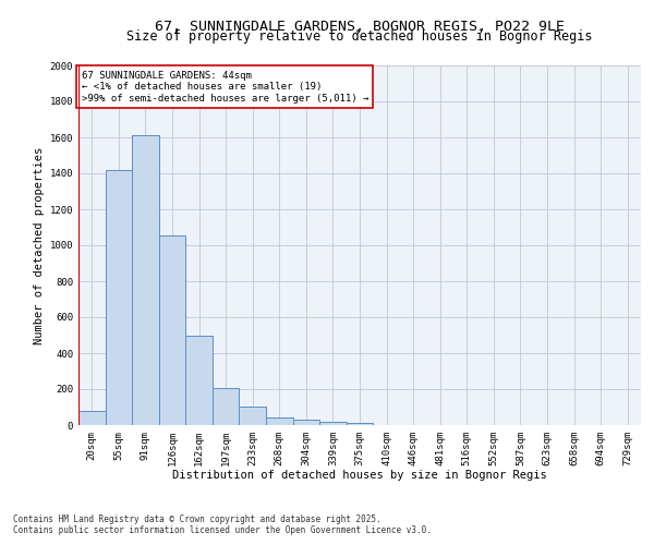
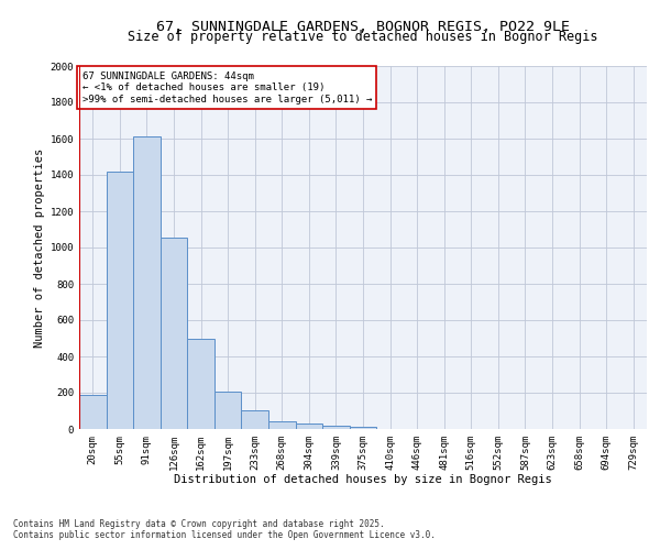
20sqm: 80 -> 190
